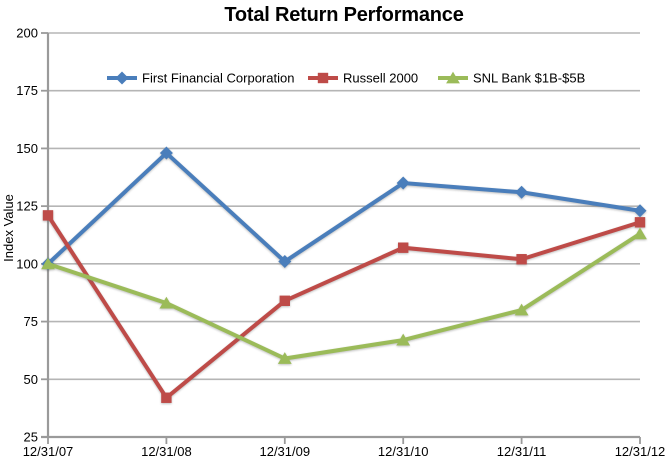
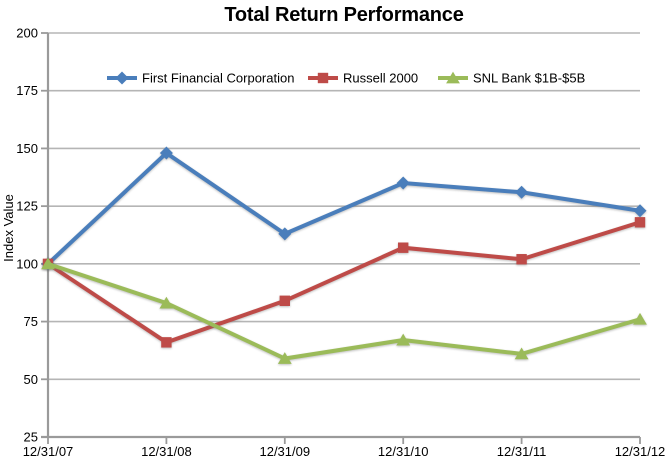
Russell 2000/12/31/07: 121 -> 100
Russell 2000/12/31/08: 42 -> 66
First Financial Corporation/12/31/09: 101 -> 113
SNL Bank $1B-$5B/12/31/11: 80 -> 61
SNL Bank $1B-$5B/12/31/12: 113 -> 76
